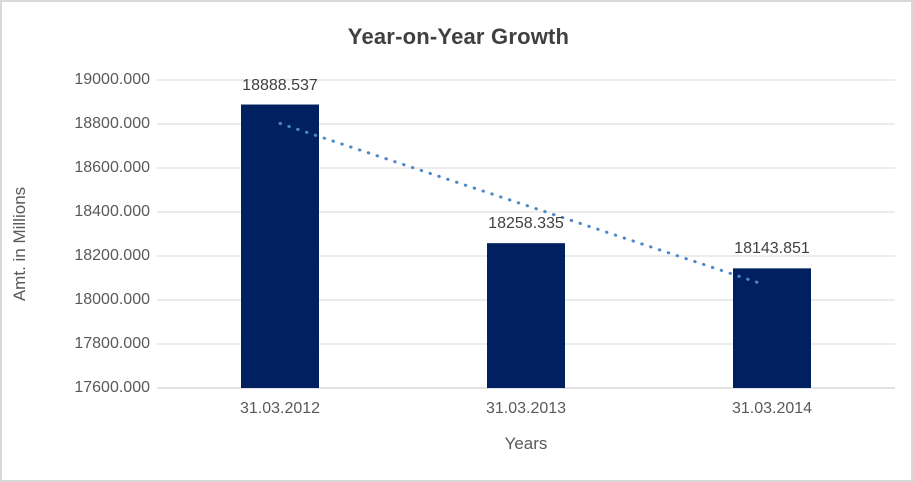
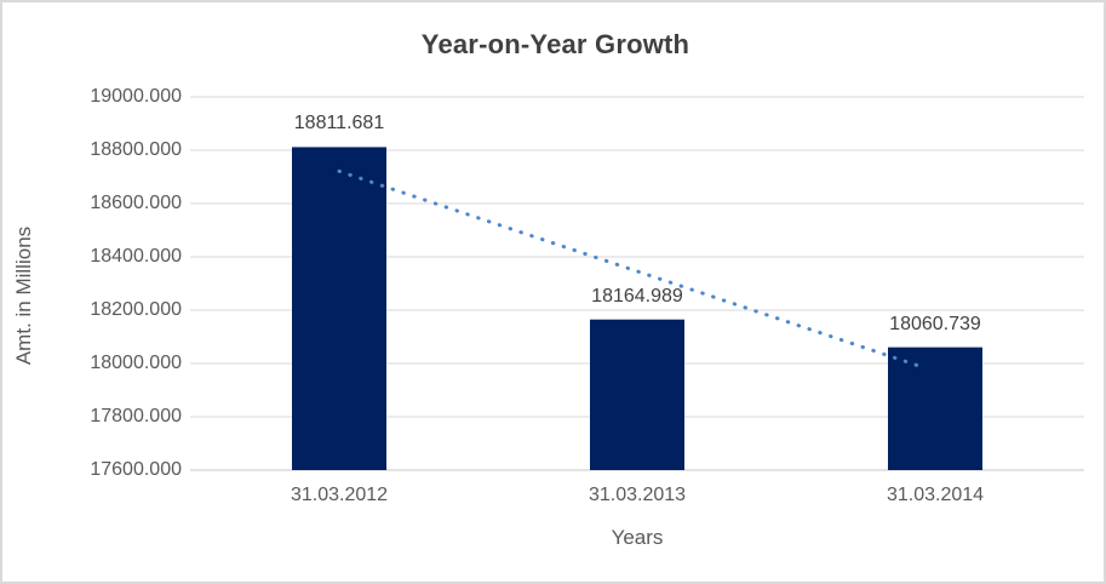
31.03.2012: 18888.537 -> 18811.681
31.03.2013: 18258.335 -> 18164.989
31.03.2014: 18143.851 -> 18060.739
